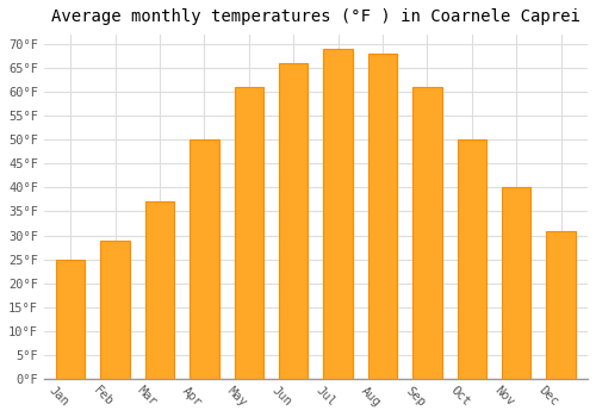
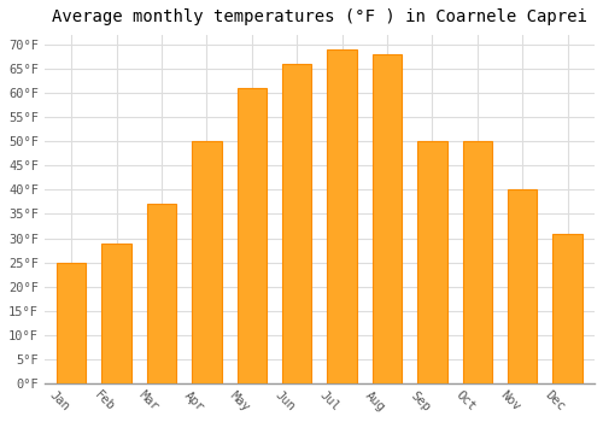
Sep: 61°F -> 50°F
